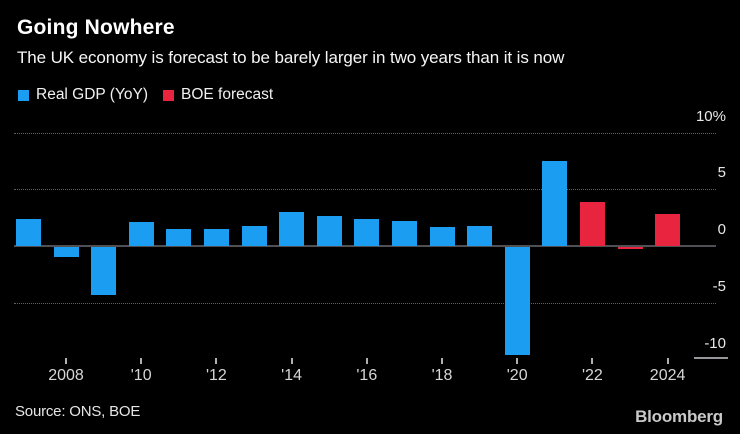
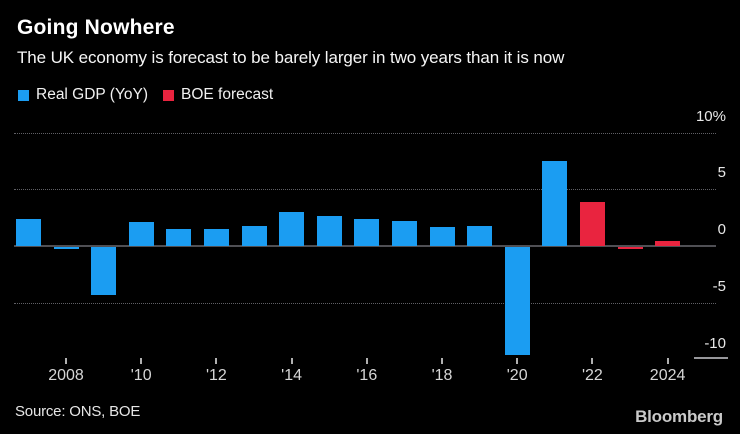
Real GDP (YoY)/2008: -0.9% -> -0.2%
BOE forecast/2024: 2.8% -> 0.4%
